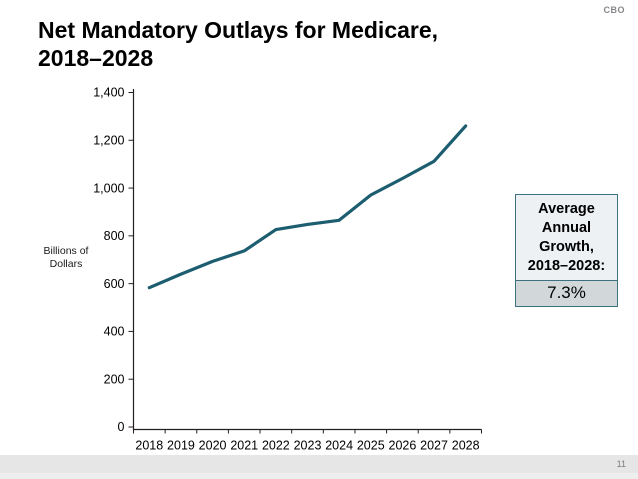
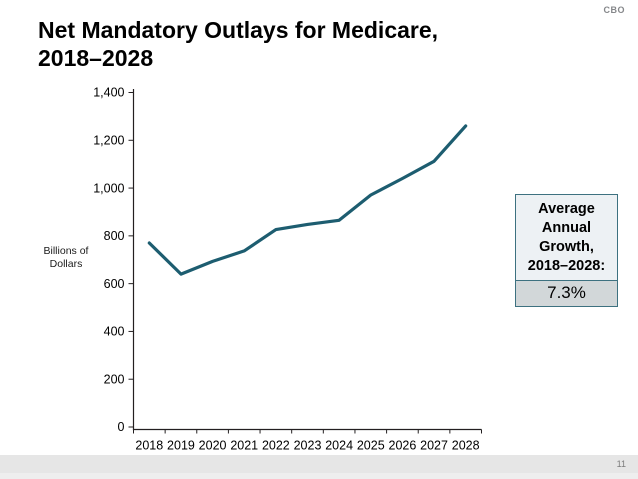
2018: 580 -> 770
